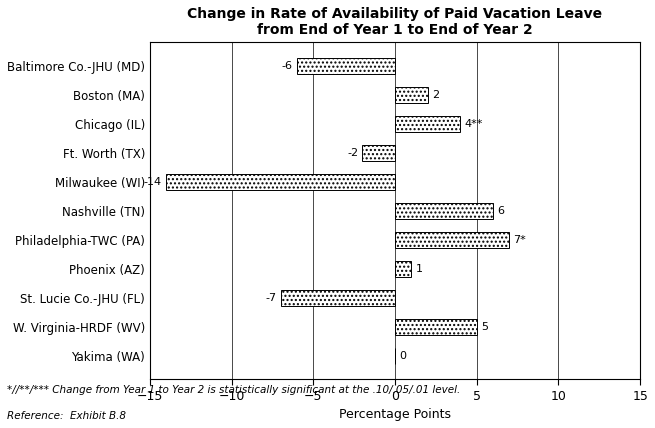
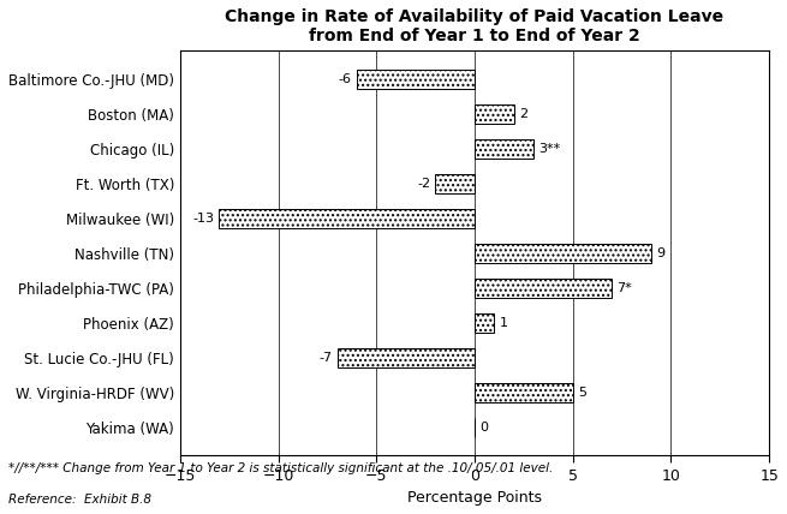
Chicago (IL): 4** -> 3**
Milwaukee (WI): -14 -> -13
Nashville (TN): 6 -> 9
